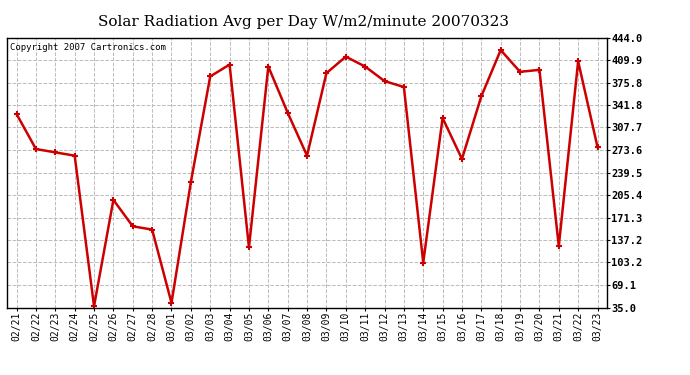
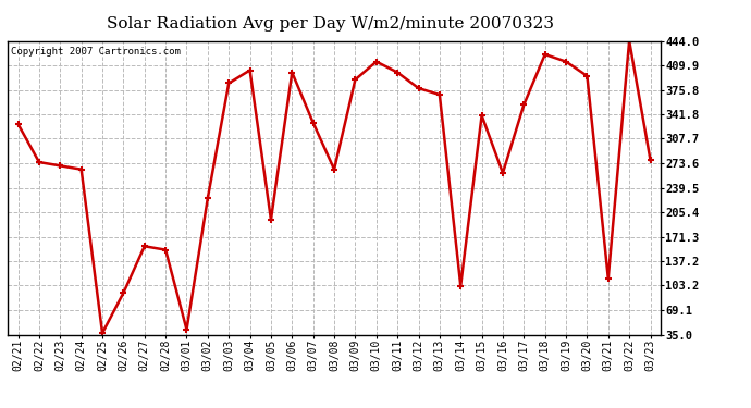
02/26: 198 -> 93
03/05: 126 -> 195
03/15: 322 -> 340
03/19: 392 -> 415
03/21: 128 -> 113
03/22: 408 -> 444
